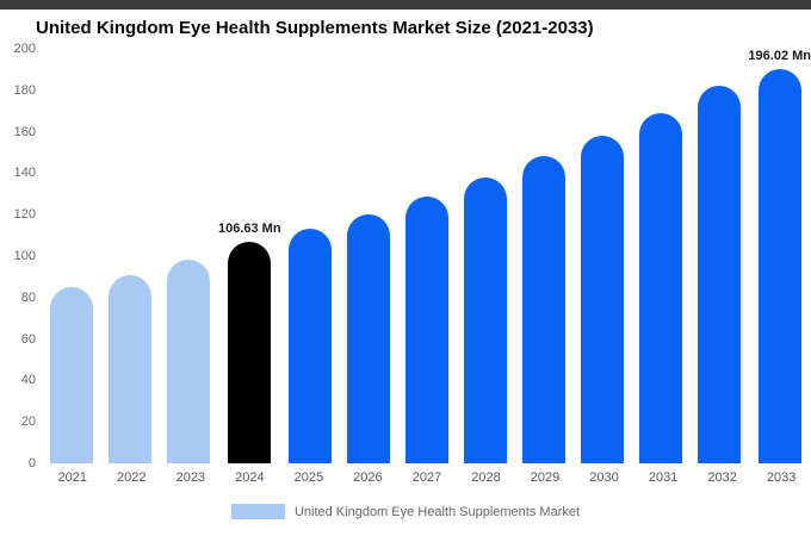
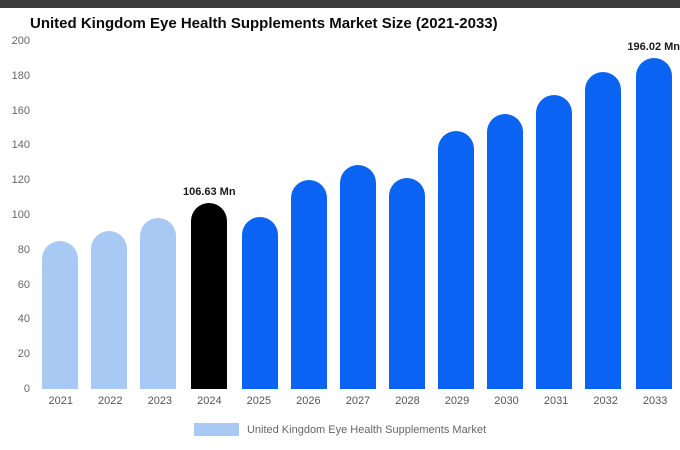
2025: 113 -> 99
2028: 138 -> 121
